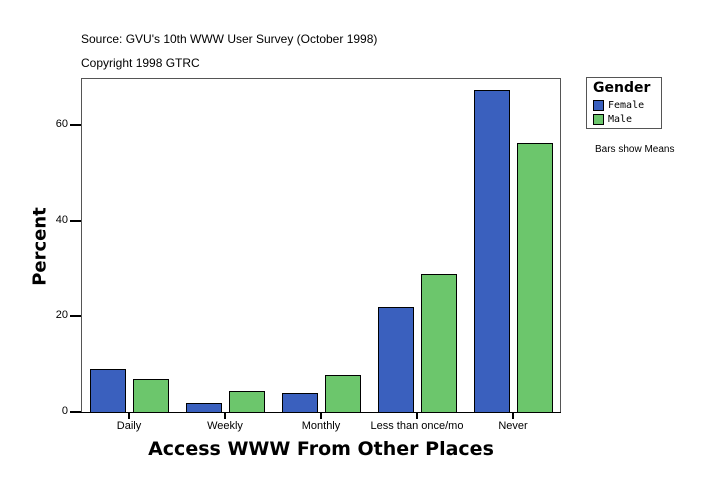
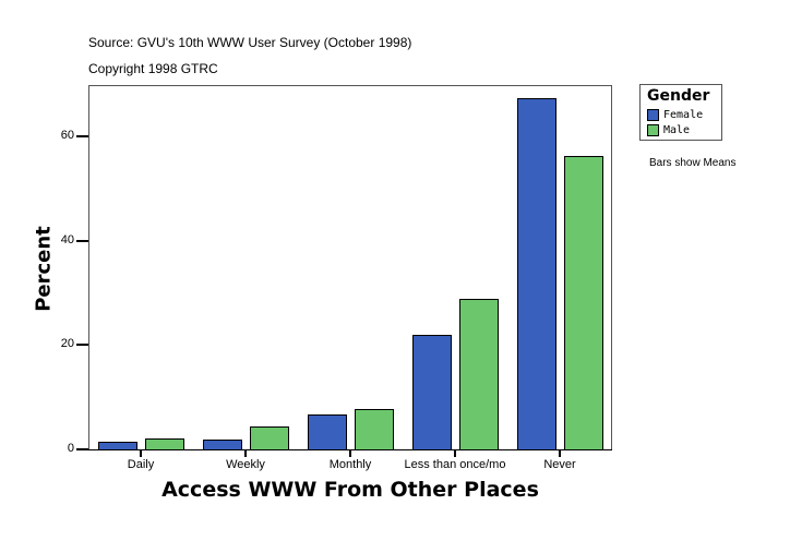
Female/Daily: 9 -> 2
Male/Daily: 7 -> 2
Female/Monthly: 4 -> 7
